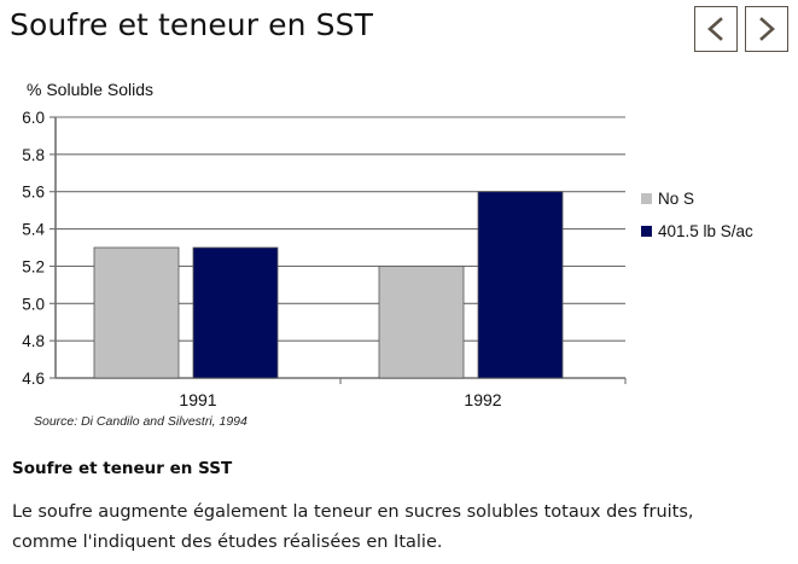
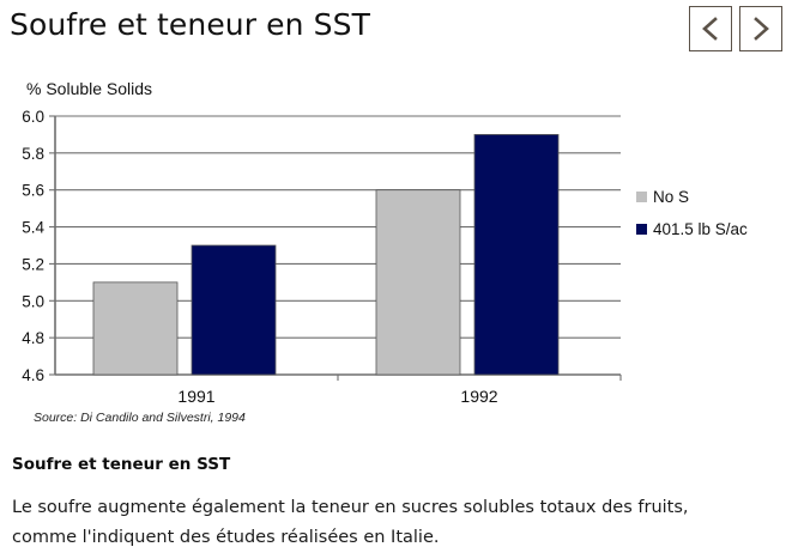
No S/1991: 5.3 -> 5.1
No S/1992: 5.2 -> 5.6
401.5 lb S/ac/1992: 5.6 -> 5.9
